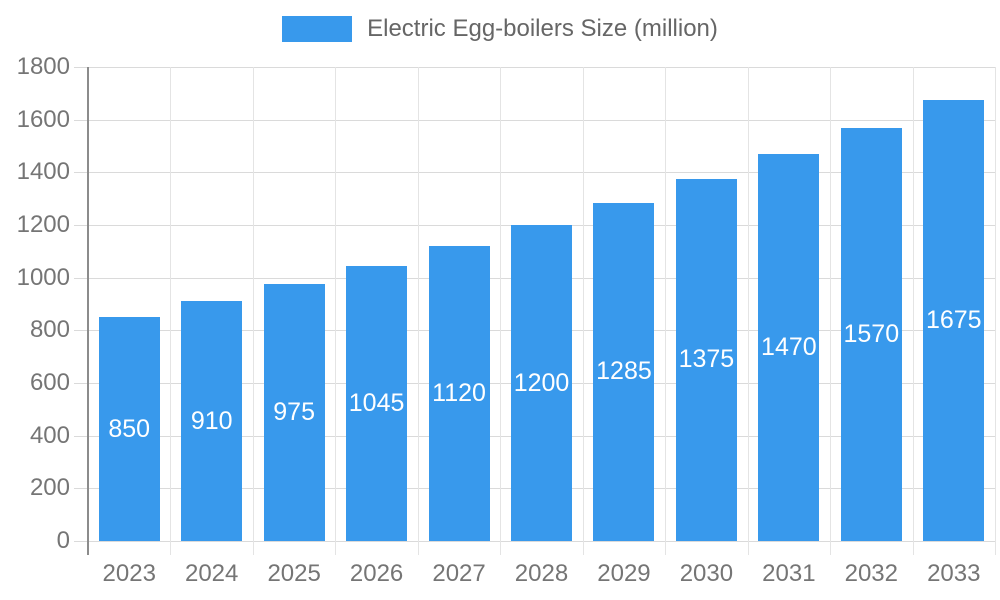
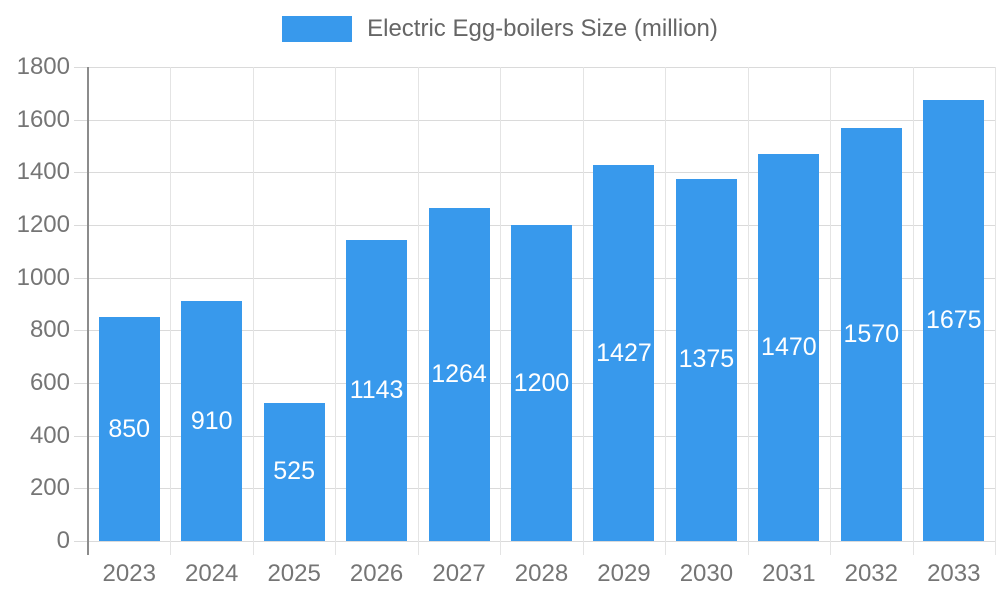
2025: 975 -> 525
2026: 1045 -> 1143
2027: 1120 -> 1264
2029: 1285 -> 1427
